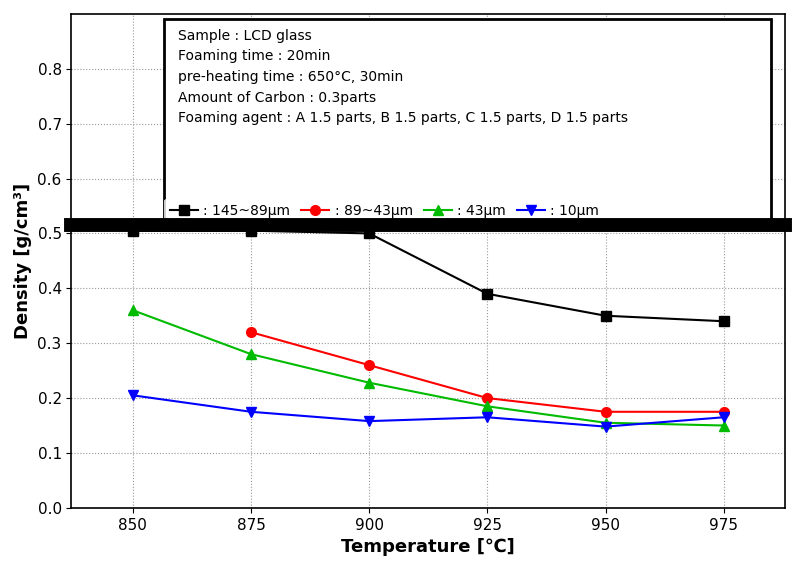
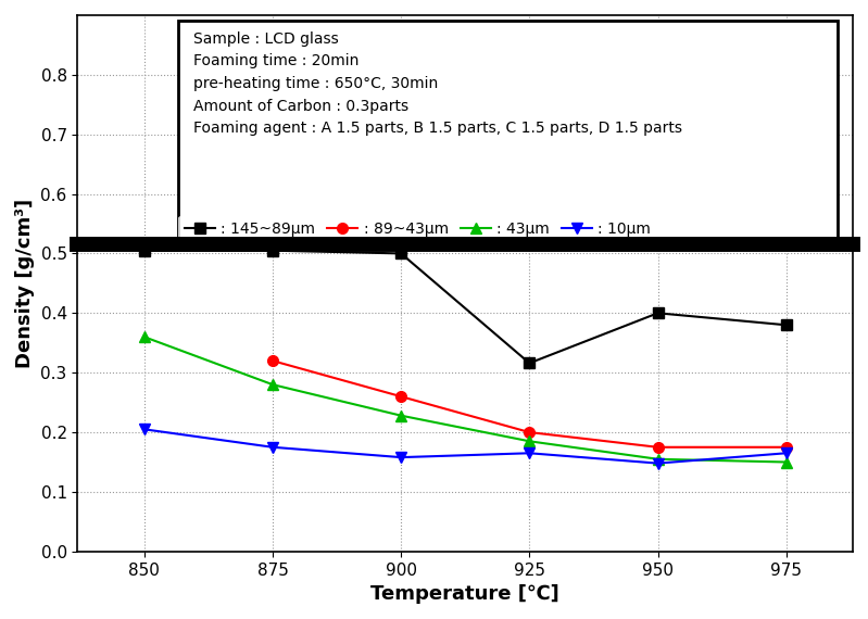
: 145~89μm/925: 0.390 -> 0.316
: 145~89μm/950: 0.350 -> 0.400
: 145~89μm/975: 0.340 -> 0.380
